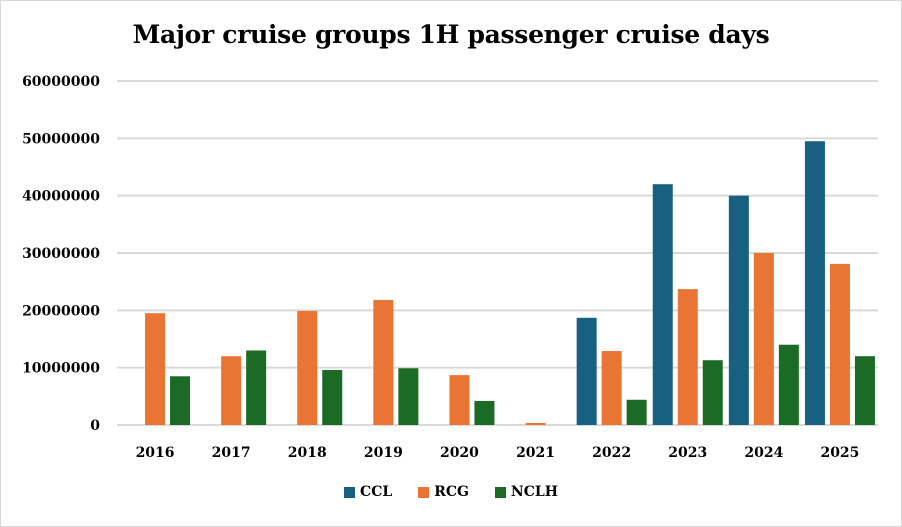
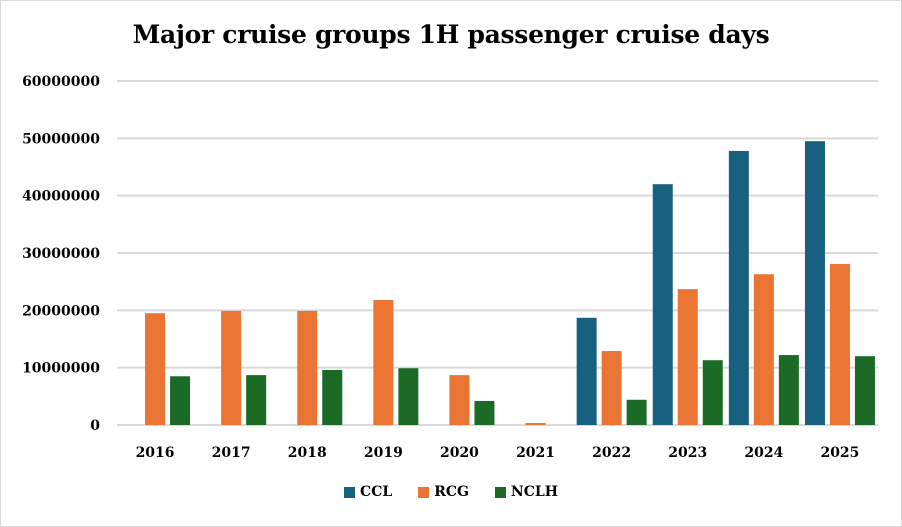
RCG/2017: 12000000 -> 20000000
NCLH/2017: 13000000 -> 9000000
CCL/2024: 40000000 -> 48000000
RCG/2024: 30000000 -> 26000000
NCLH/2024: 14000000 -> 12000000
